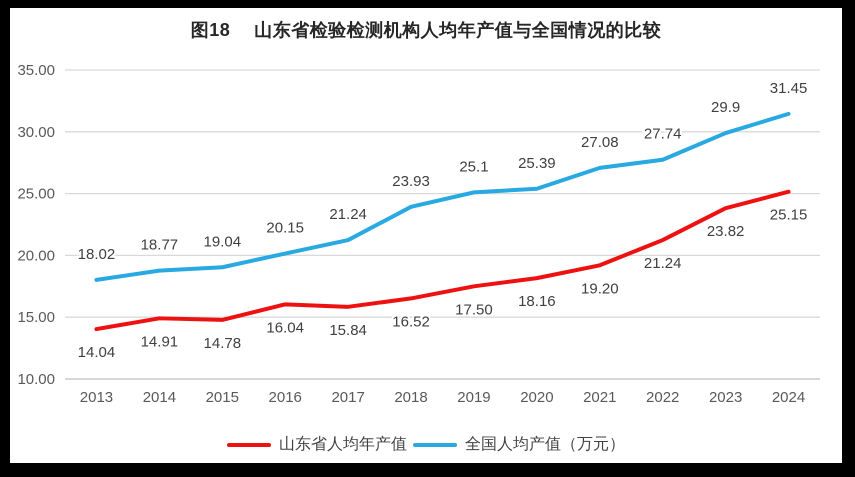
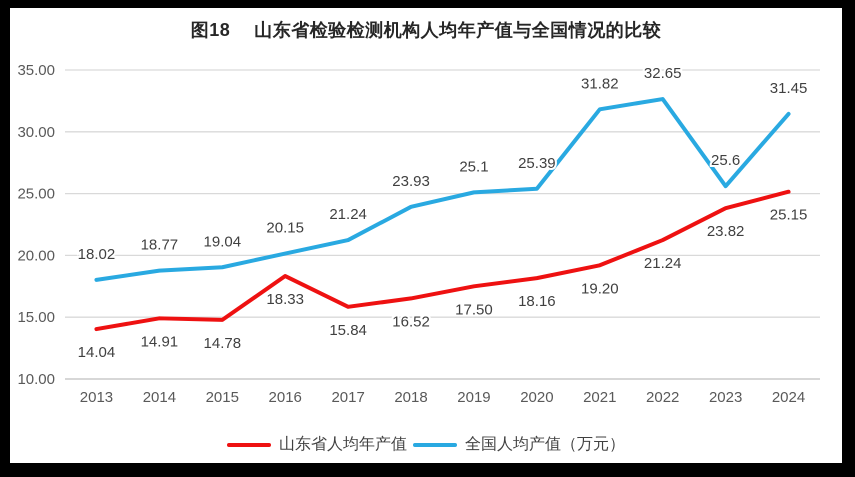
山东省人均年产值/2016: 16.04 -> 18.33
全国人均产值（万元）/2021: 27.08 -> 31.82
全国人均产值（万元）/2022: 27.74 -> 32.65
全国人均产值（万元）/2023: 29.9 -> 25.6
